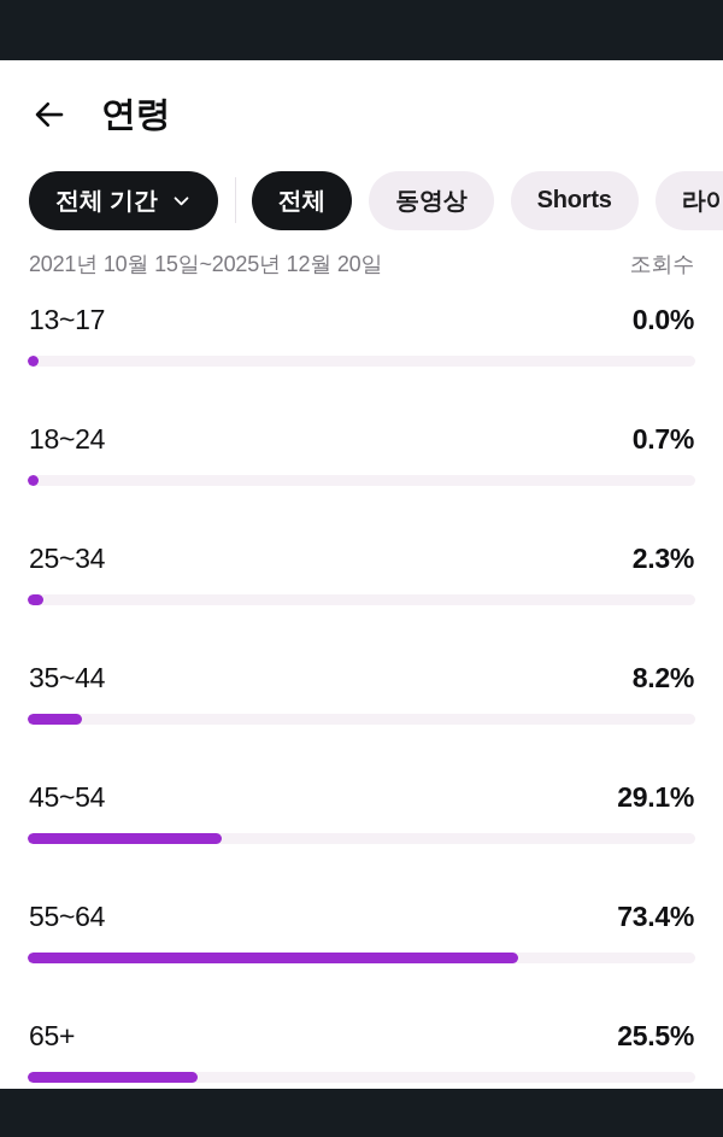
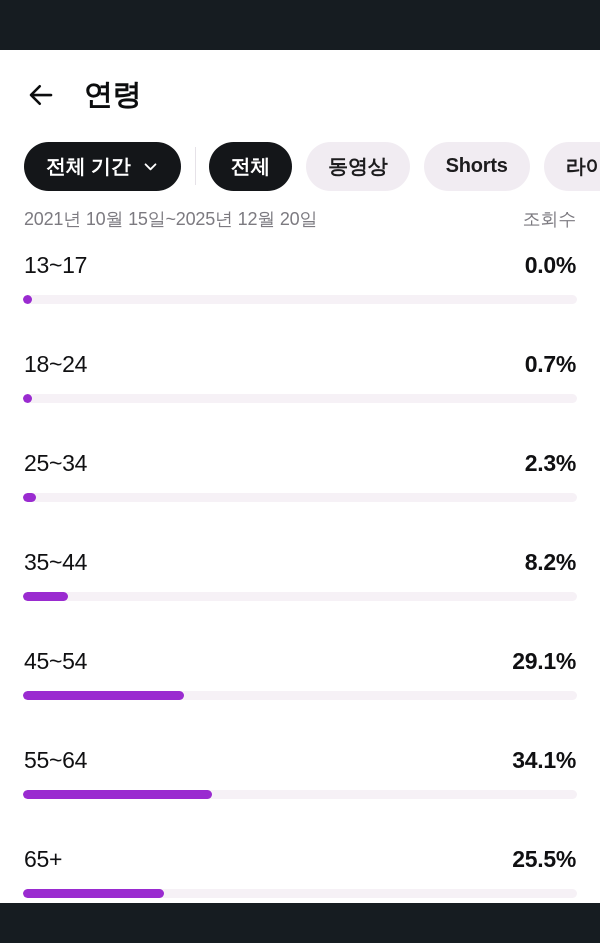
55~64: 73.4% -> 34.1%
